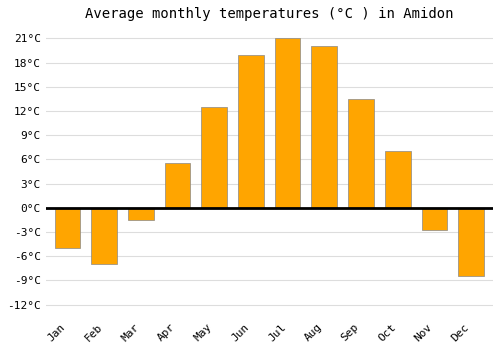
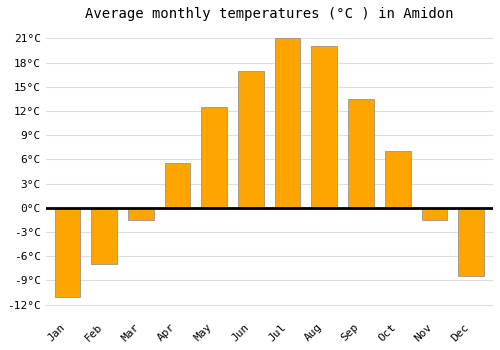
Jan: -5.0°C -> -11.0°C
Jun: 19.0°C -> 17.0°C
Nov: -2.8°C -> -1.5°C
